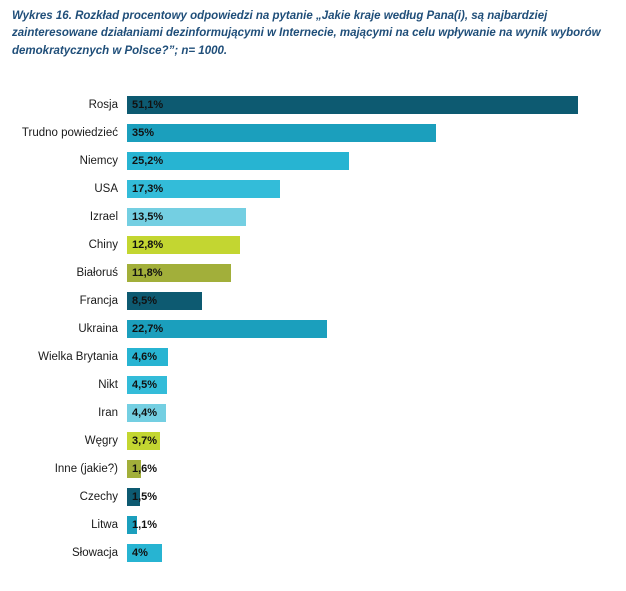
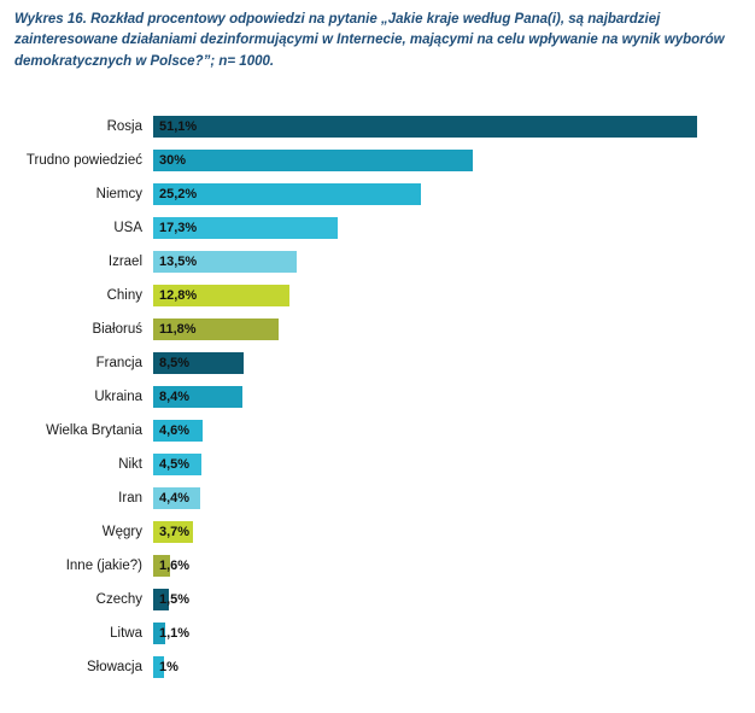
Trudno powiedzieć: 35% -> 30%
Ukraina: 22,7% -> 8,4%
Słowacja: 4% -> 1%
